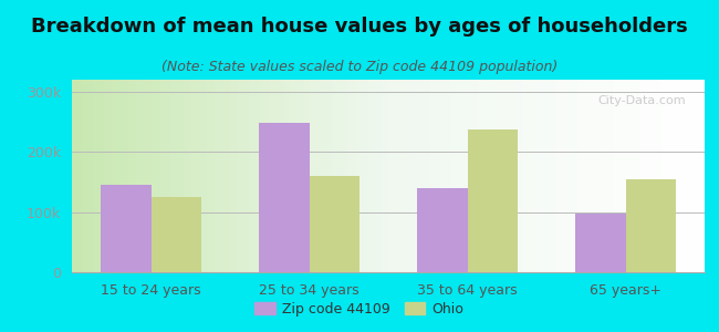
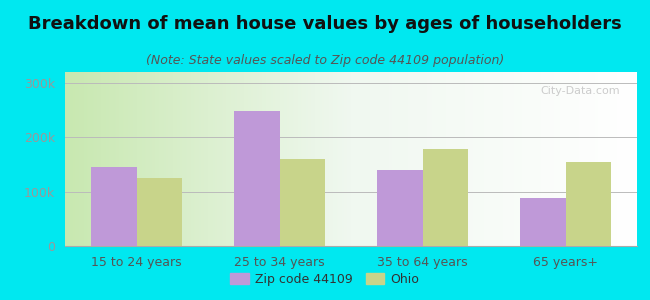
Ohio/35 to 64 years: 238k -> 178k
Zip code 44109/65 years+: 98k -> 88k
